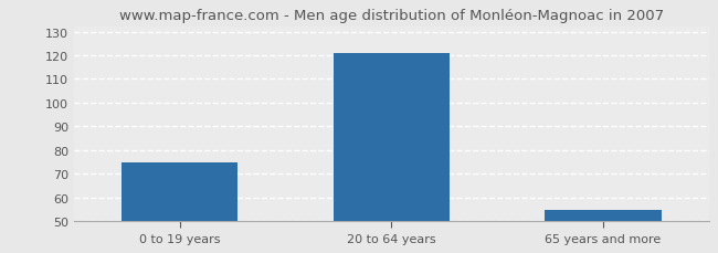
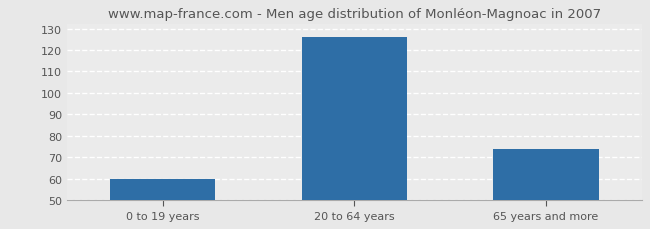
0 to 19 years: 75 -> 60
20 to 64 years: 121 -> 126
65 years and more: 55 -> 74
